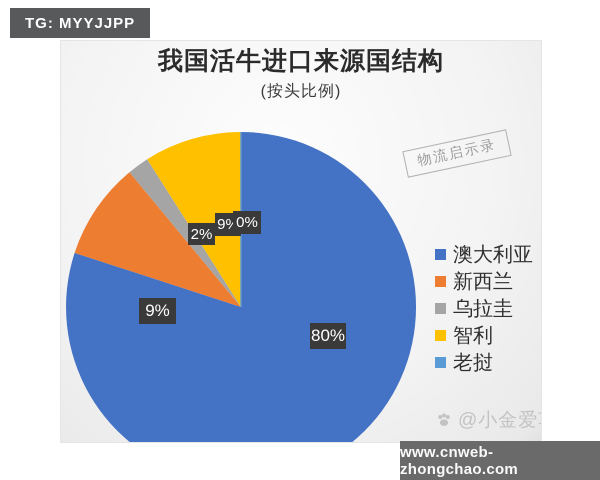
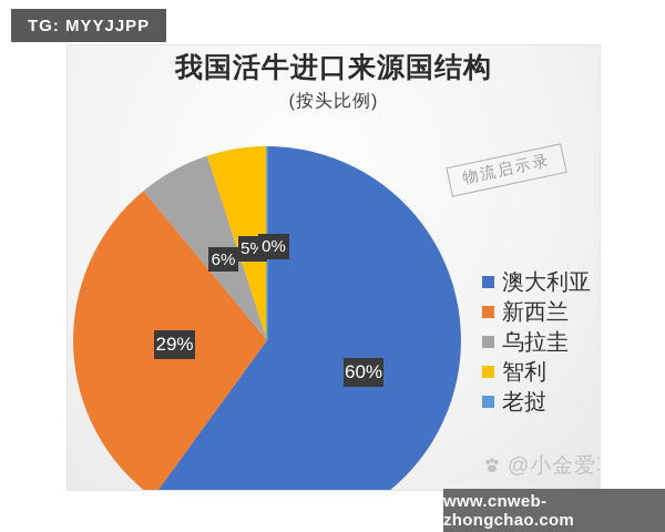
澳大利亚: 80% -> 60%
新西兰: 9% -> 29%
乌拉圭: 2% -> 6%
智利: 9% -> 5%
